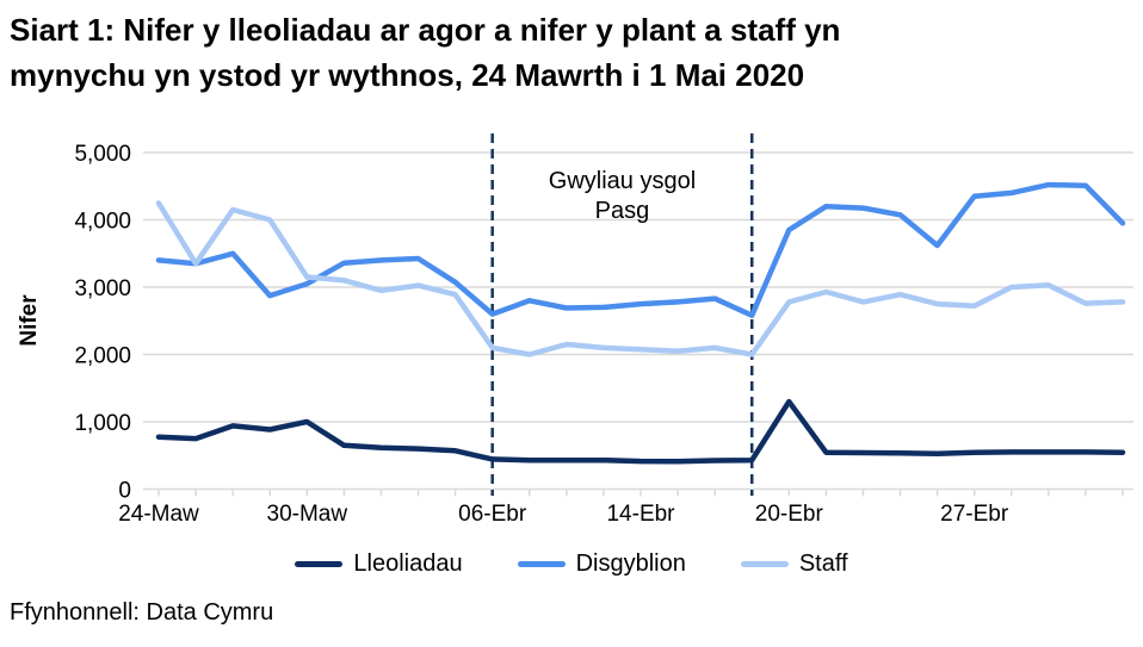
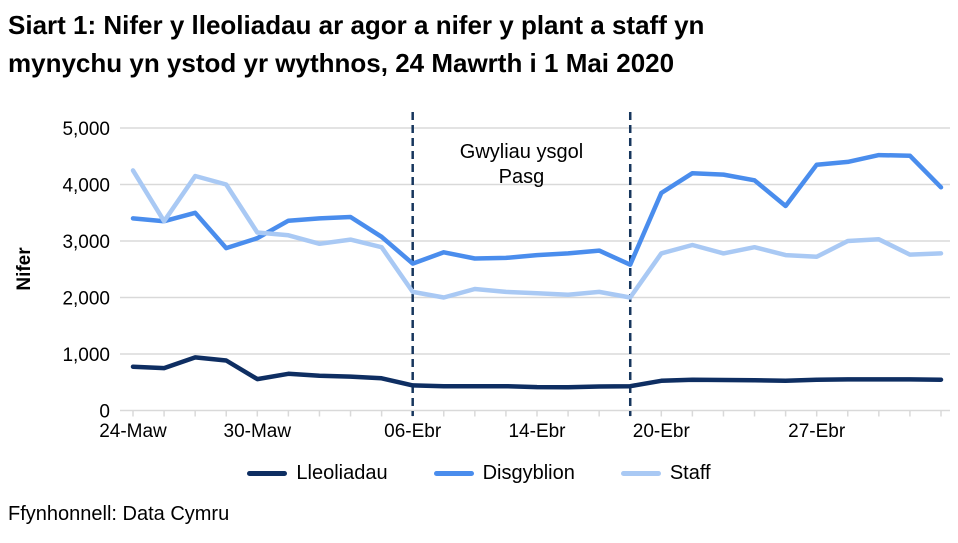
Lleoliadau/30-Maw: 1000 -> 600
Lleoliadau/20-Ebr: 1300 -> 500
